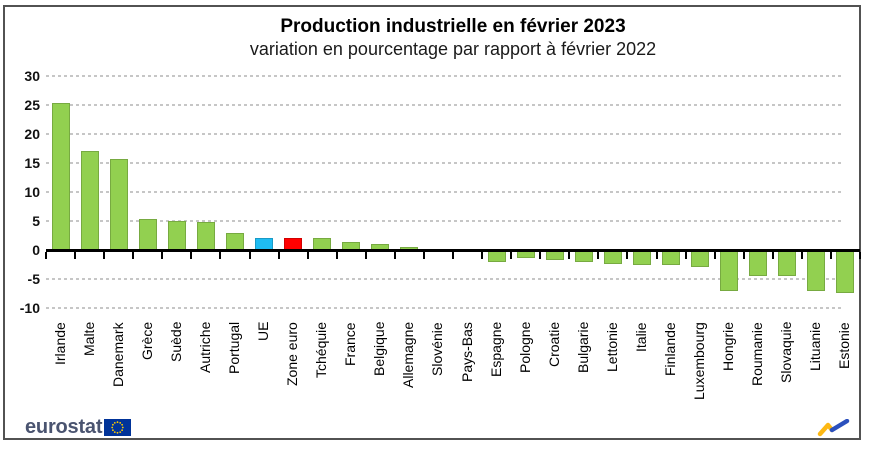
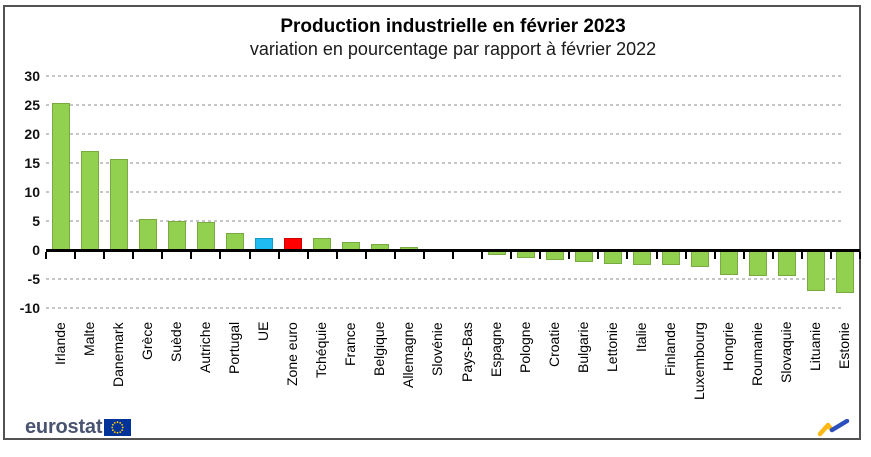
Espagne: -2 -> -1
Hongrie: -7 -> -4
